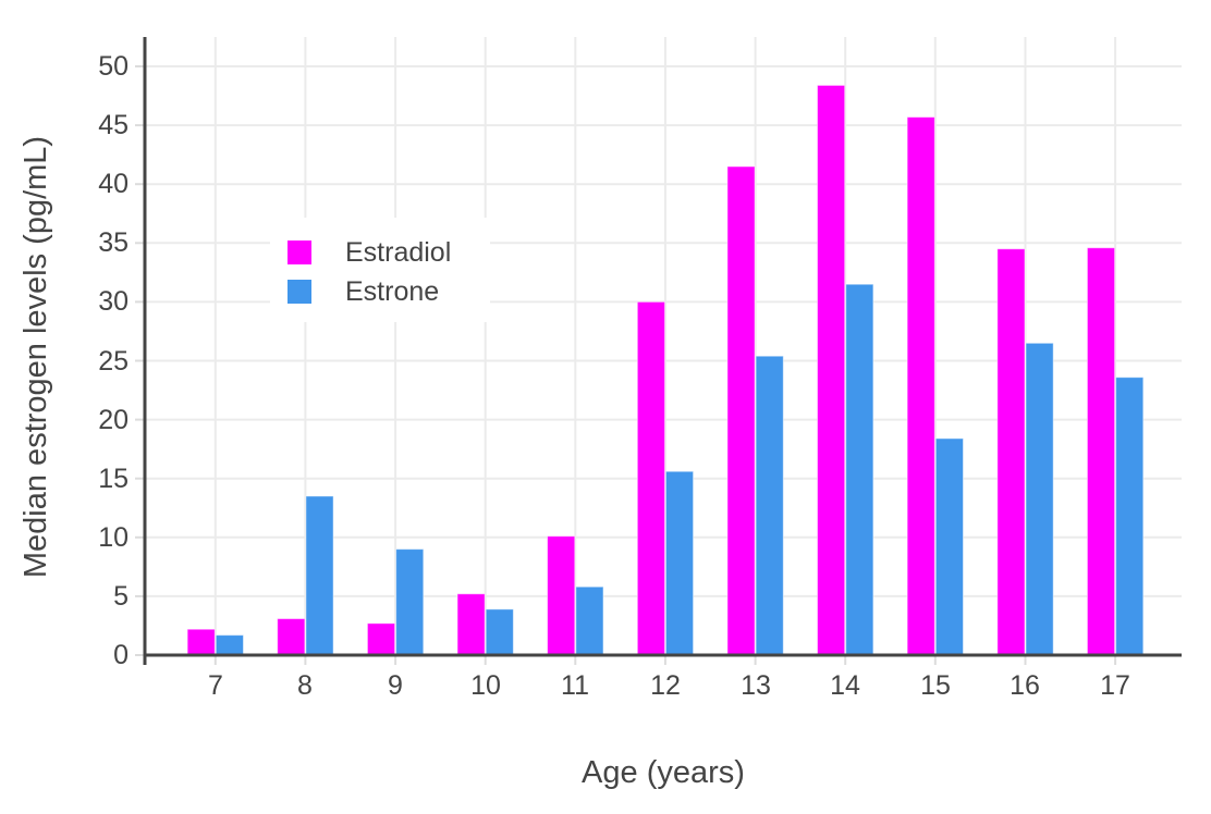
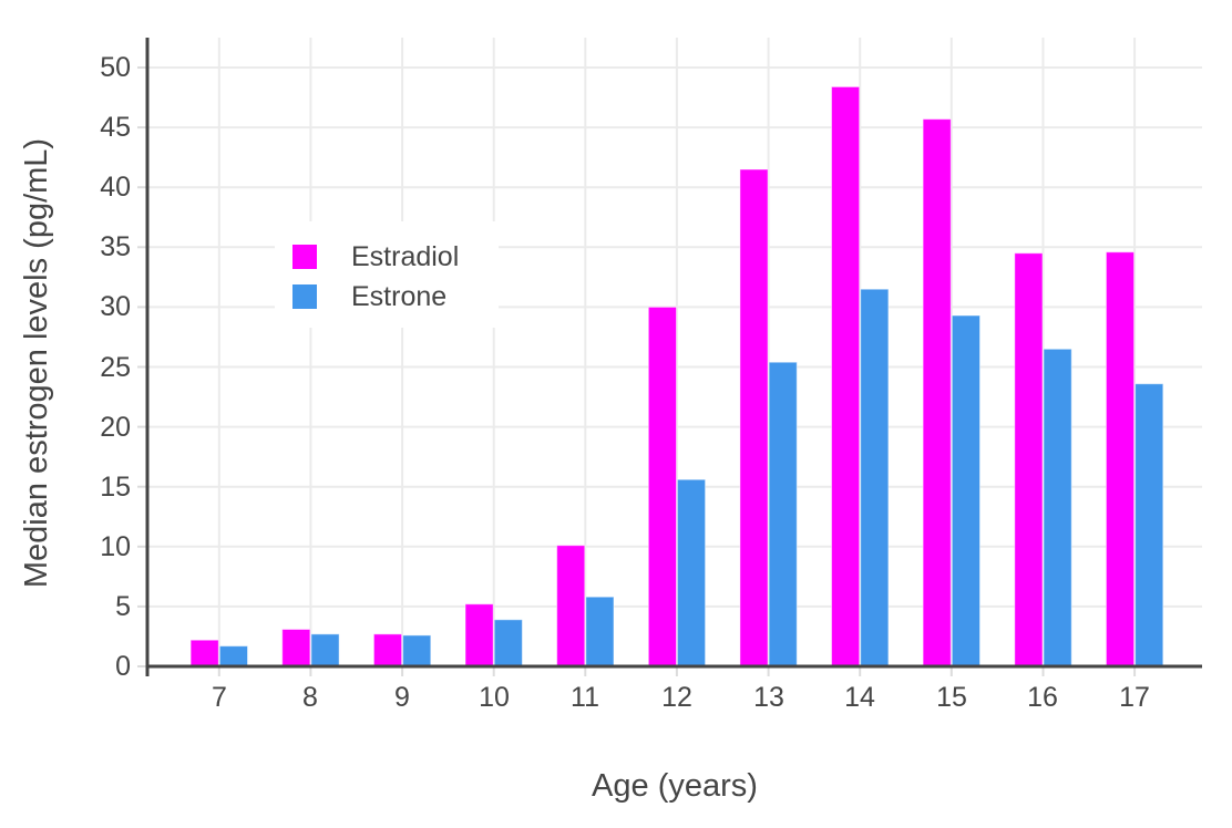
Estrone/8: 13.5 -> 2.7
Estrone/9: 9.0 -> 2.6
Estrone/15: 18.4 -> 29.3
